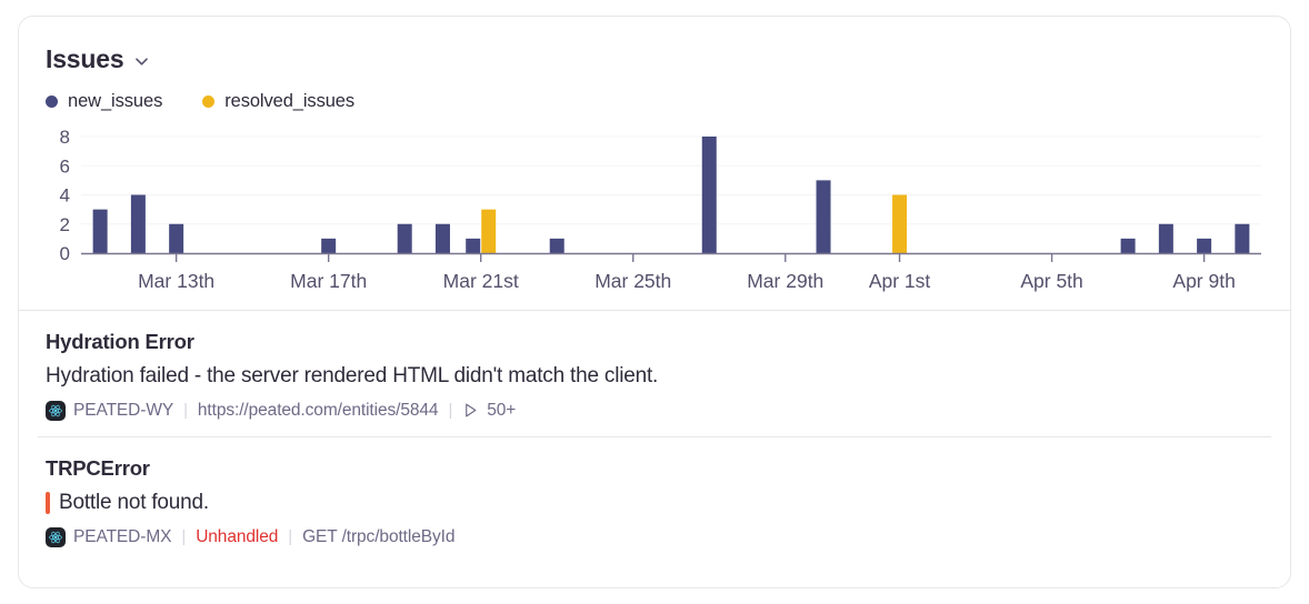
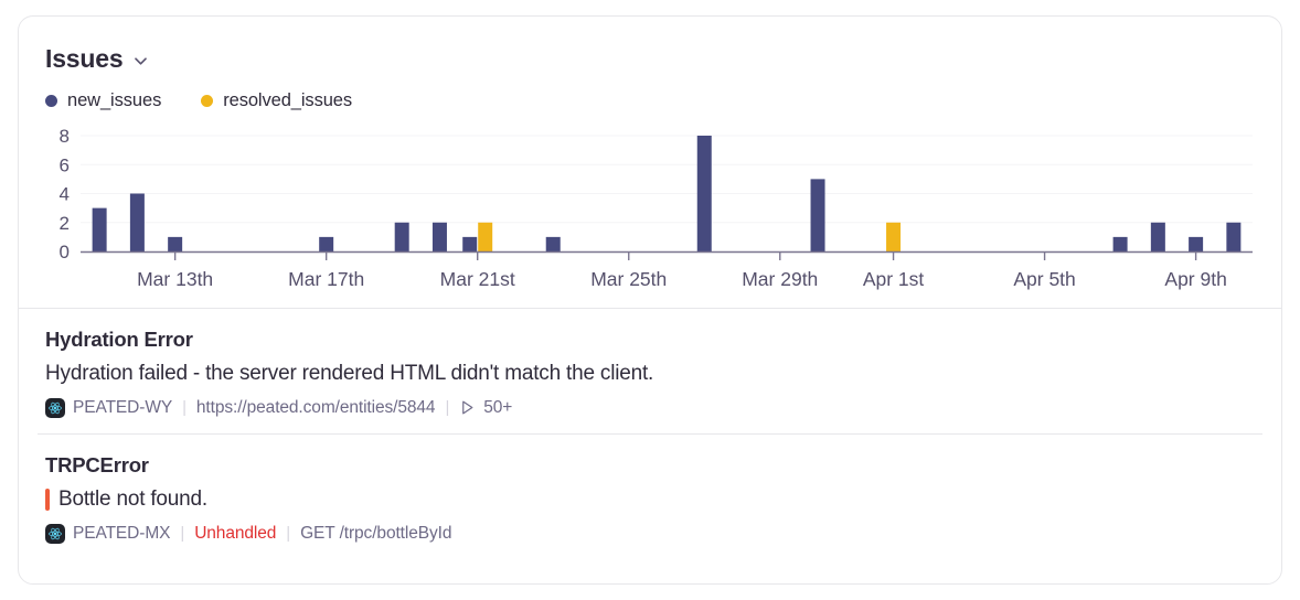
new_issues/Mar 13th: 2 -> 1
resolved_issues/Mar 21st: 3 -> 2
resolved_issues/Apr 1st: 4 -> 2
